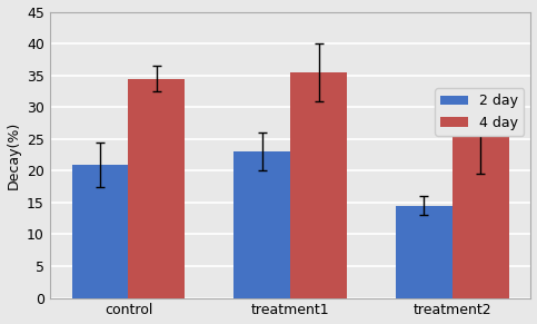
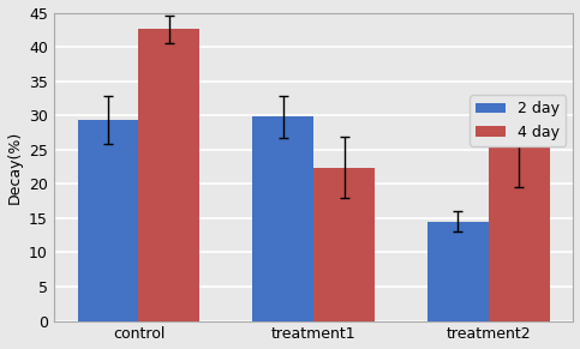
2 day/control: 21.0 -> 29.4
4 day/control: 34.5 -> 42.6
2 day/treatment1: 23.0 -> 29.8
4 day/treatment1: 35.5 -> 22.4
